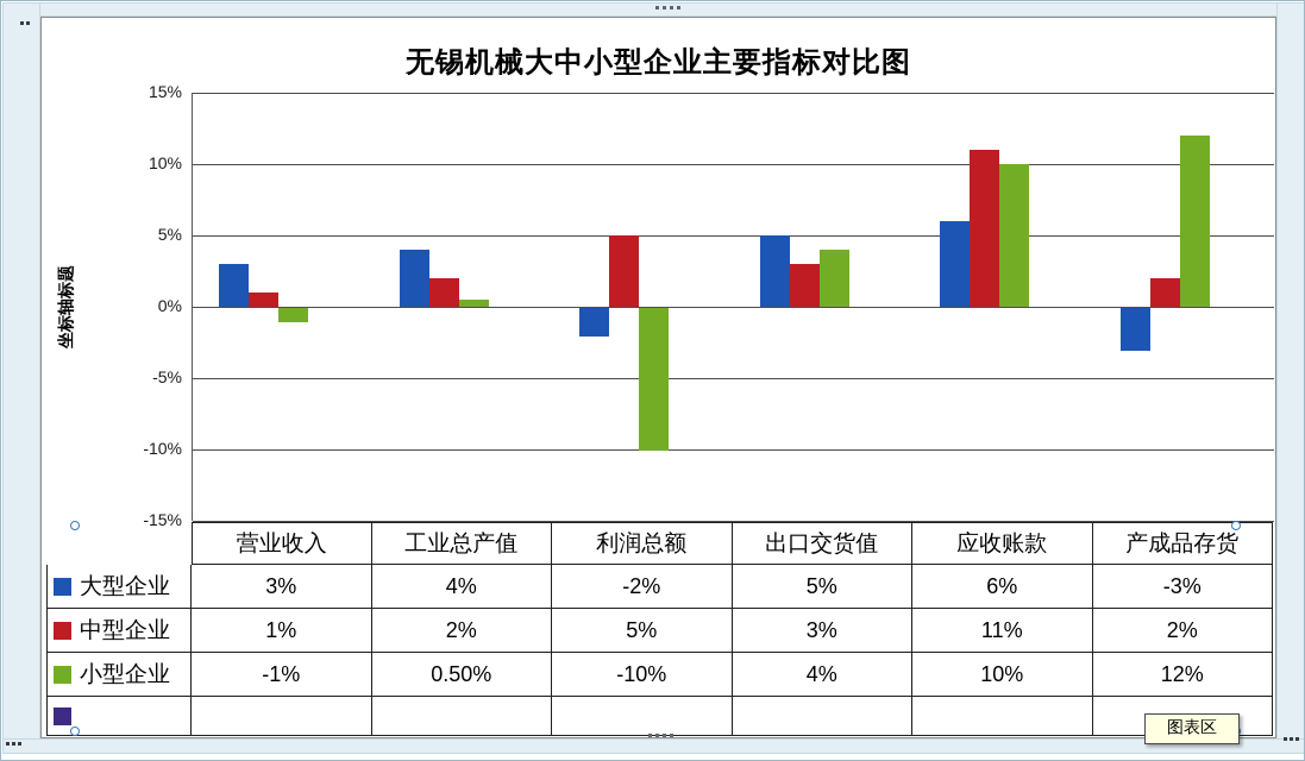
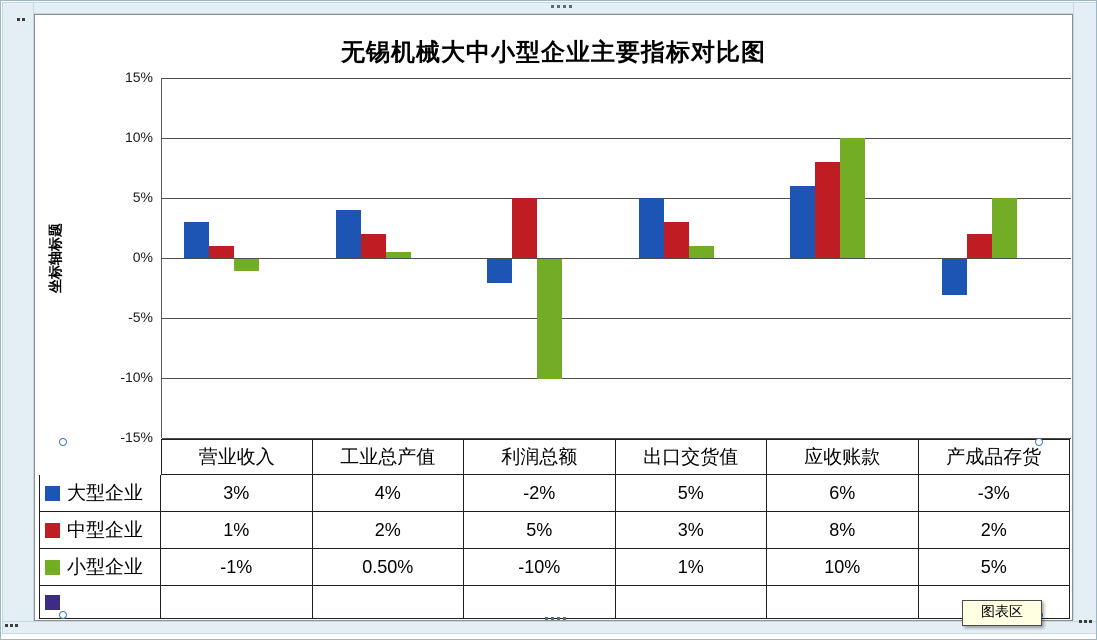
小型企业/出口交货值: 4% -> 1%
中型企业/应收账款: 11% -> 8%
小型企业/产成品存货: 12% -> 5%
